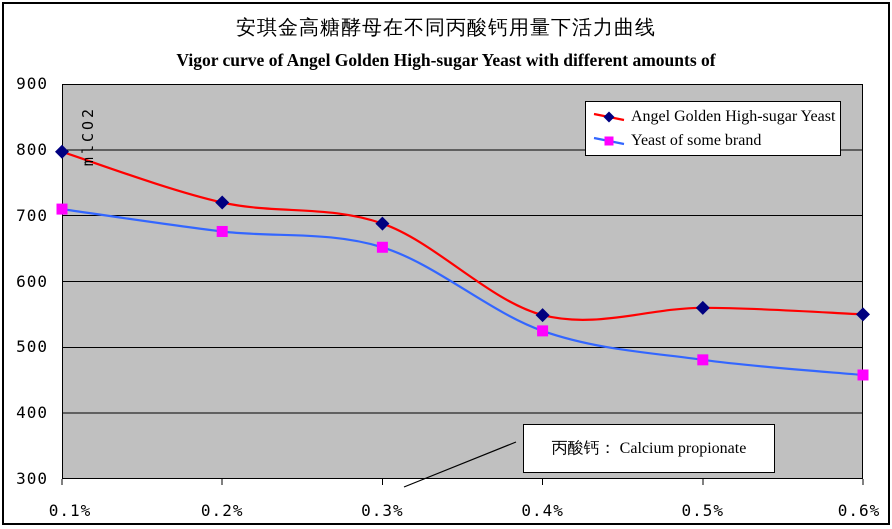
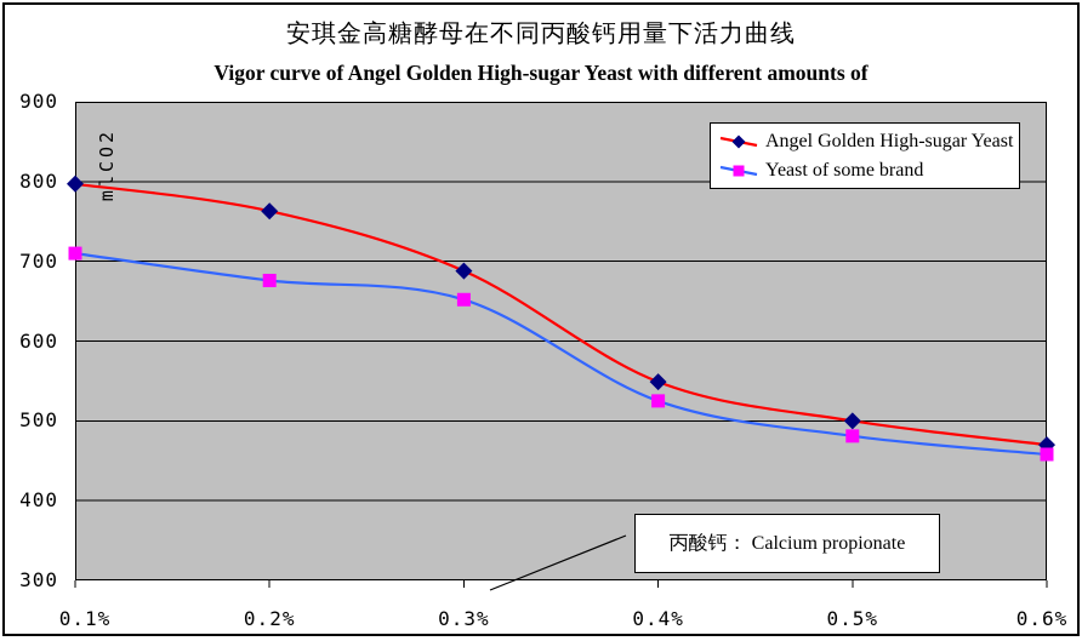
Angel Golden High-sugar Yeast/0.2%: 720 -> 760
Angel Golden High-sugar Yeast/0.5%: 560 -> 500
Angel Golden High-sugar Yeast/0.6%: 550 -> 470
